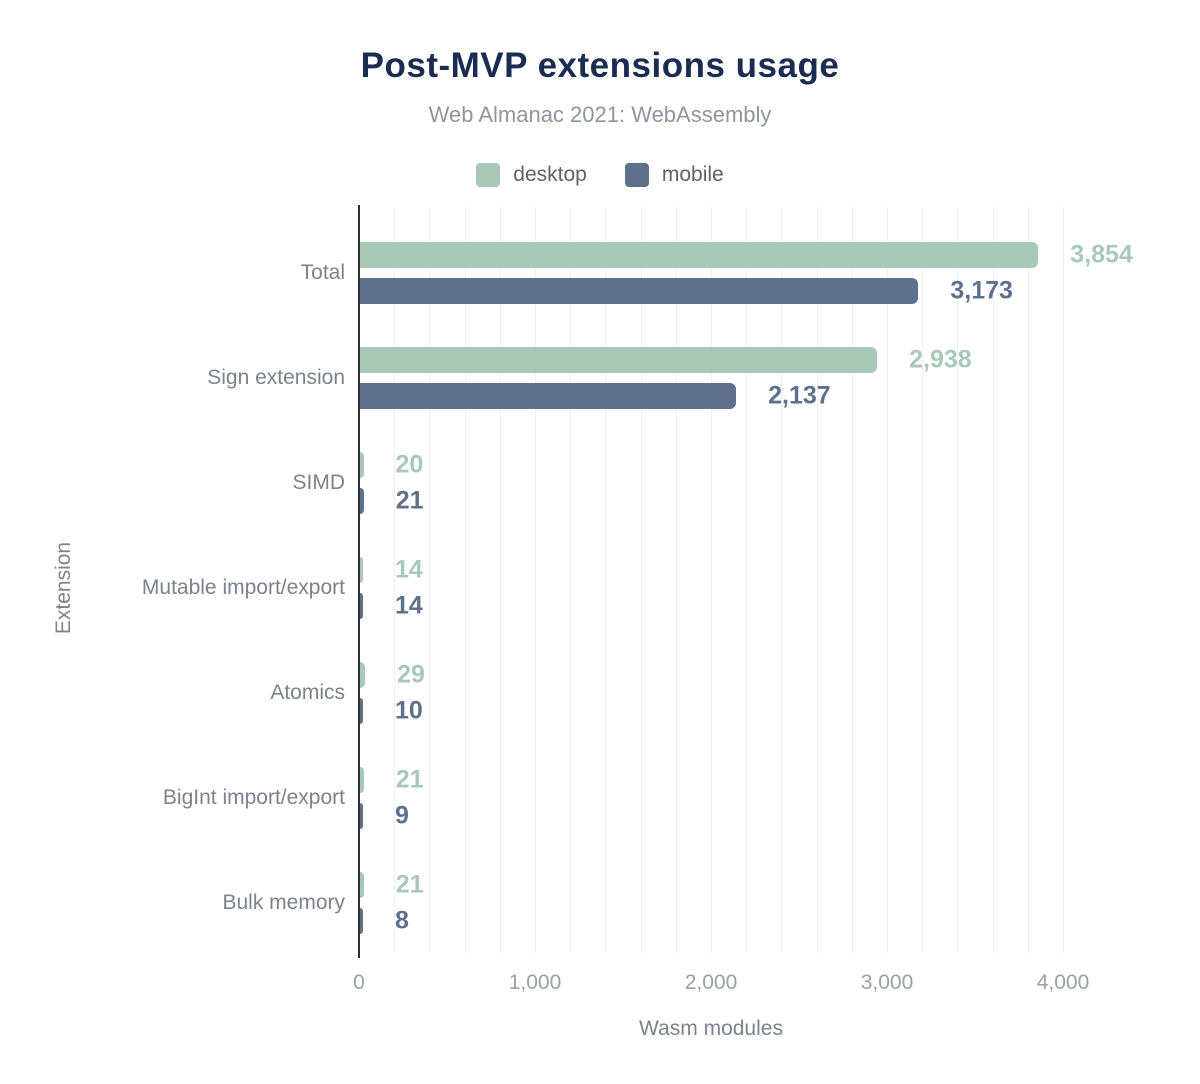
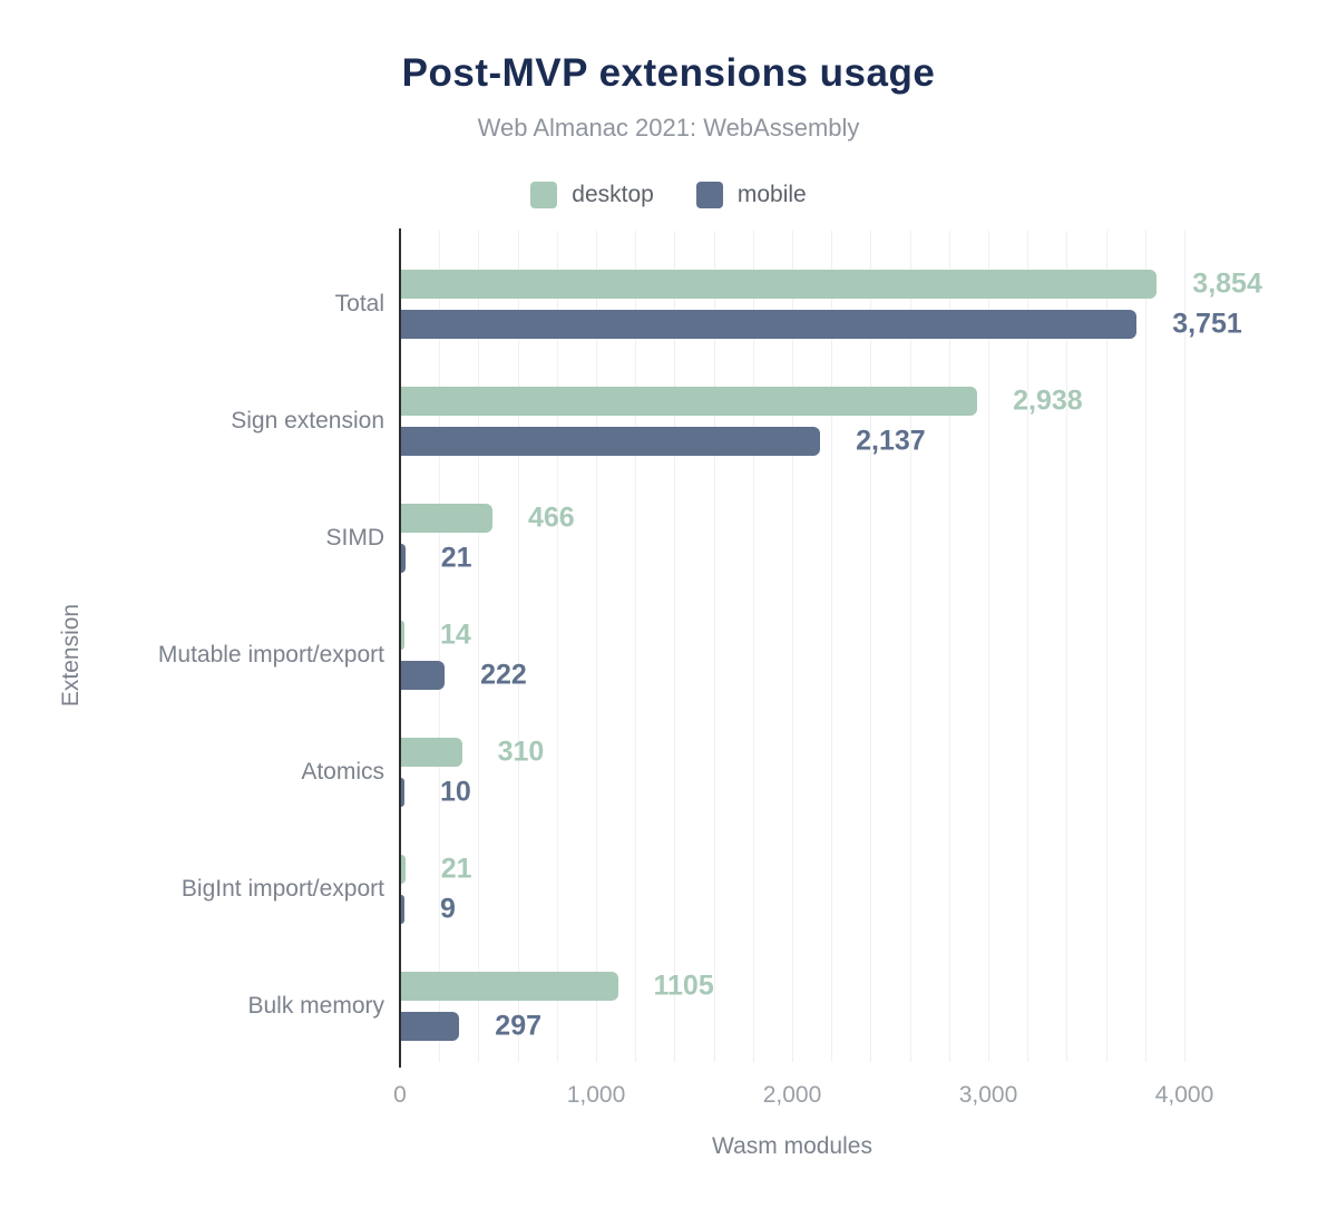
mobile/Total: 3,173 -> 3,751
desktop/SIMD: 20 -> 466
mobile/Mutable import/export: 14 -> 222
desktop/Atomics: 29 -> 310
desktop/Bulk memory: 21 -> 1105
mobile/Bulk memory: 8 -> 297
